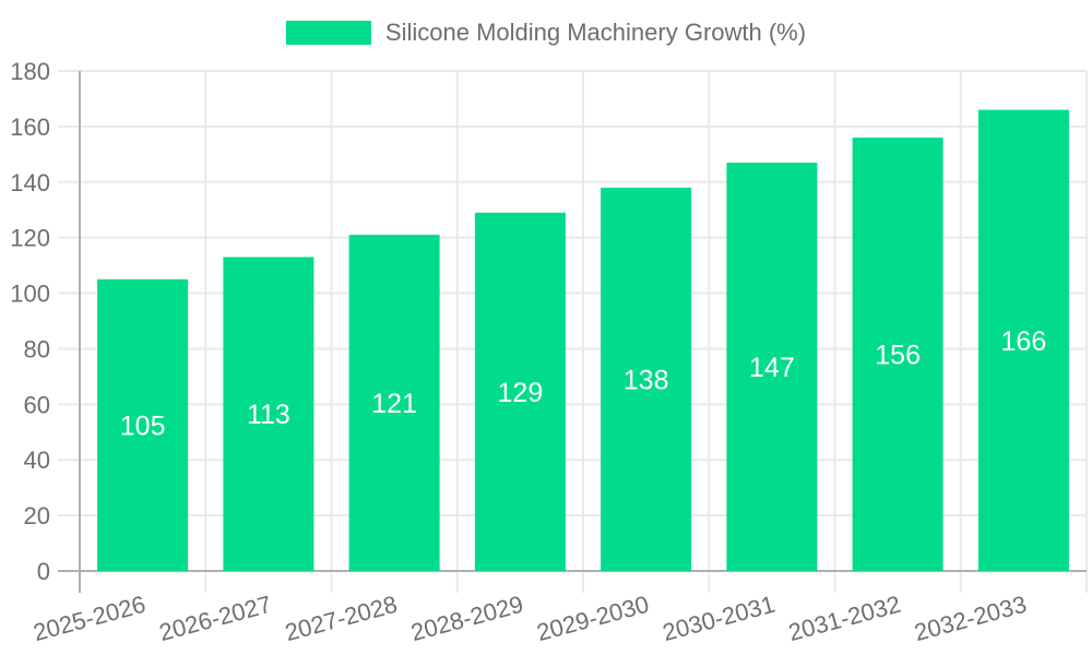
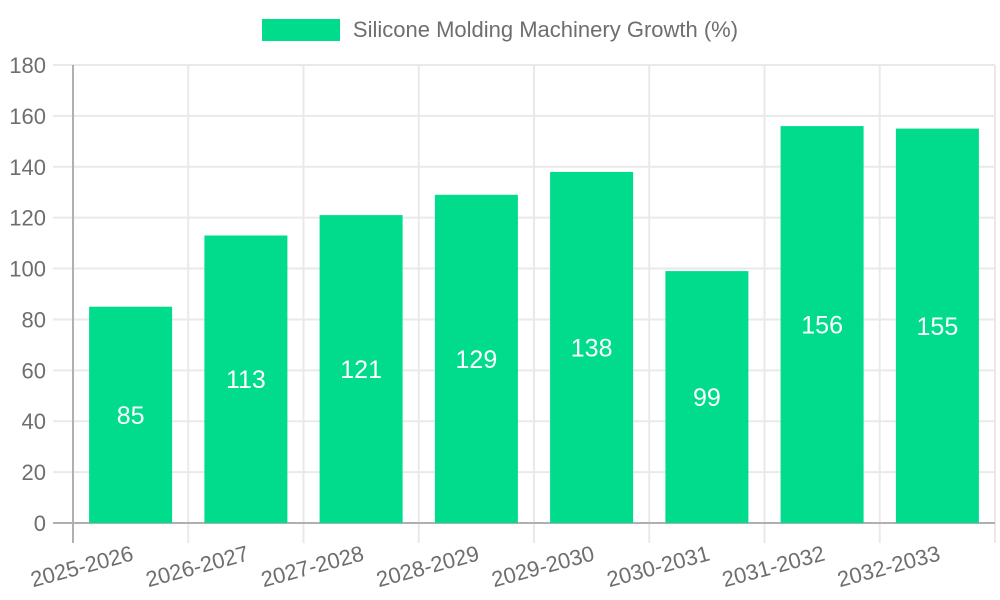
2025-2026: 105 -> 85
2030-2031: 147 -> 99
2032-2033: 166 -> 155
